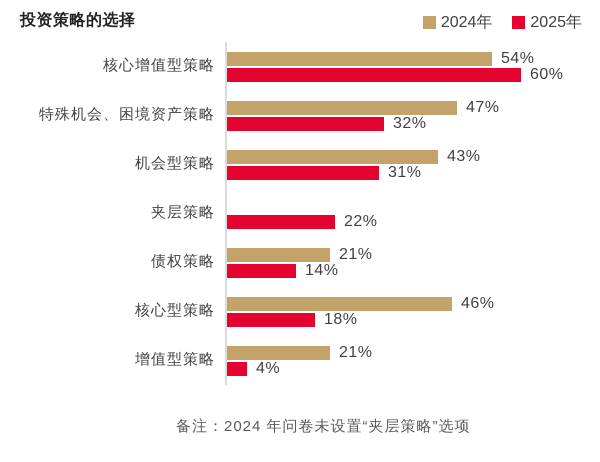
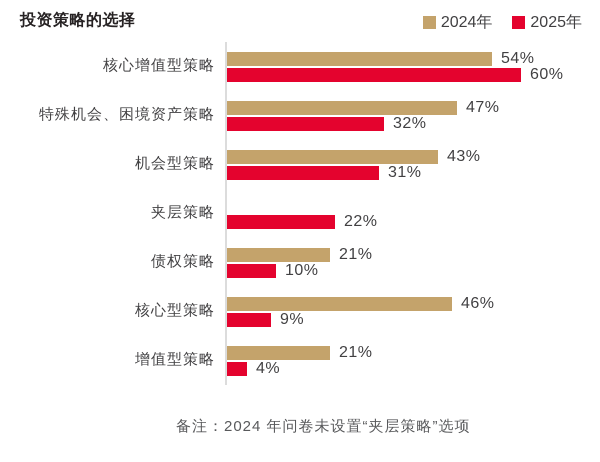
2025年/债权策略: 14% -> 10%
2025年/核心型策略: 18% -> 9%
